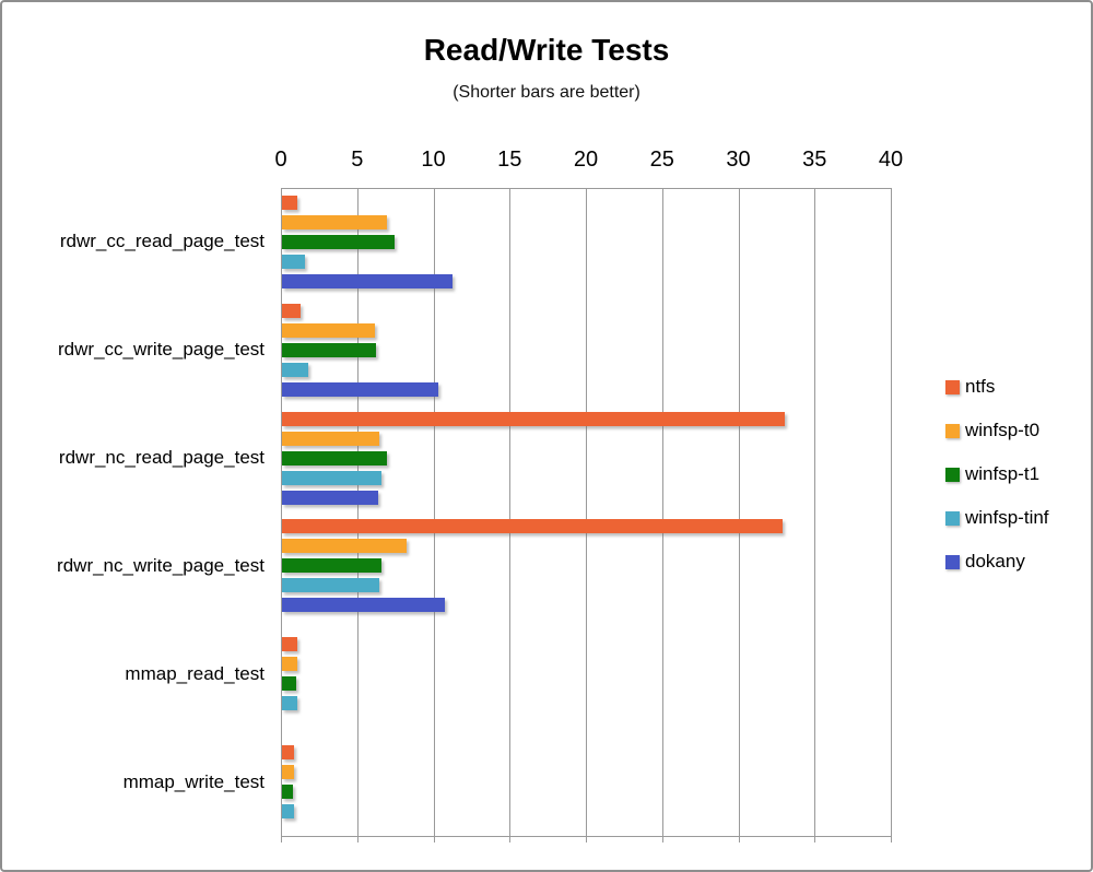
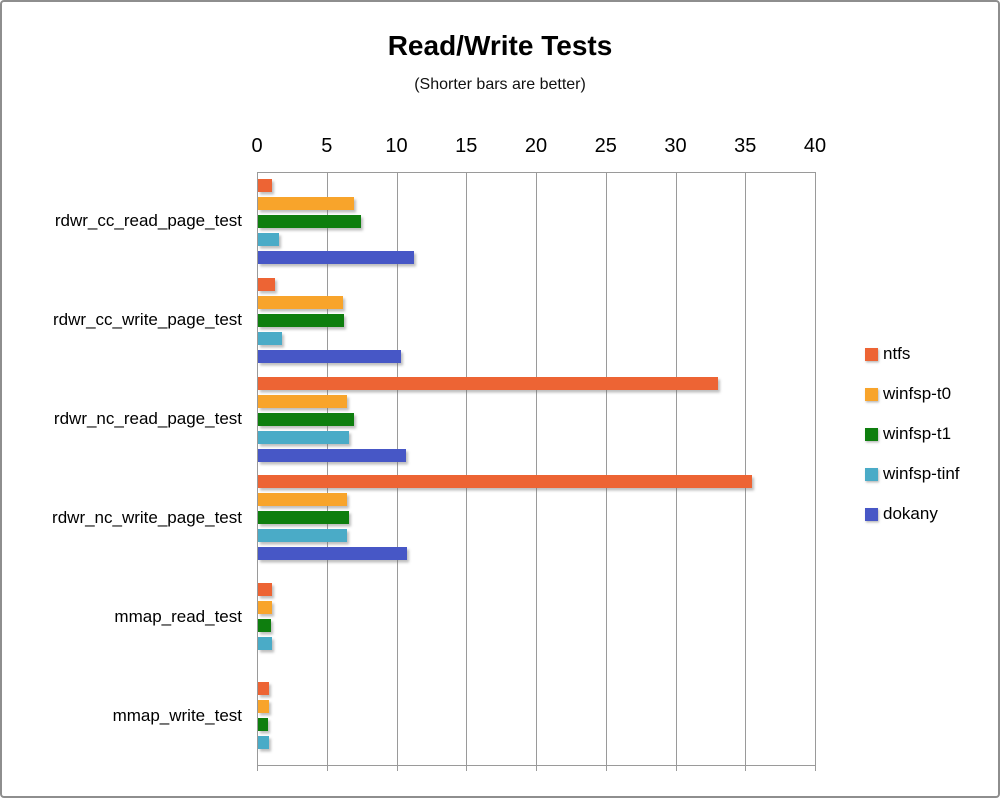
dokany/rdwr_nc_read_page_test: 6.3 -> 10.6
ntfs/rdwr_nc_write_page_test: 32.9 -> 35.5
winfsp-t0/rdwr_nc_write_page_test: 8.2 -> 6.4
